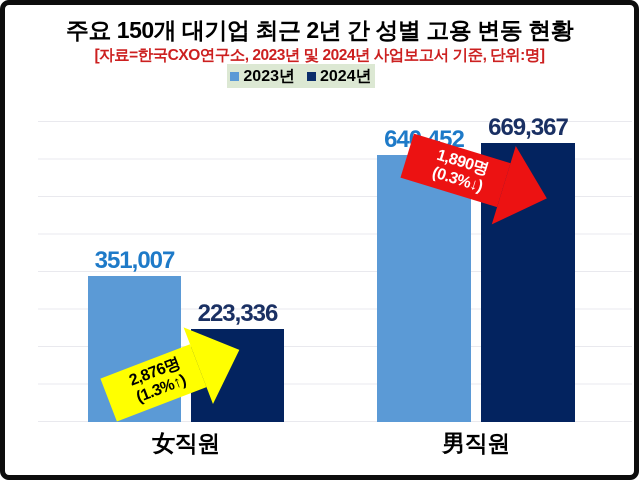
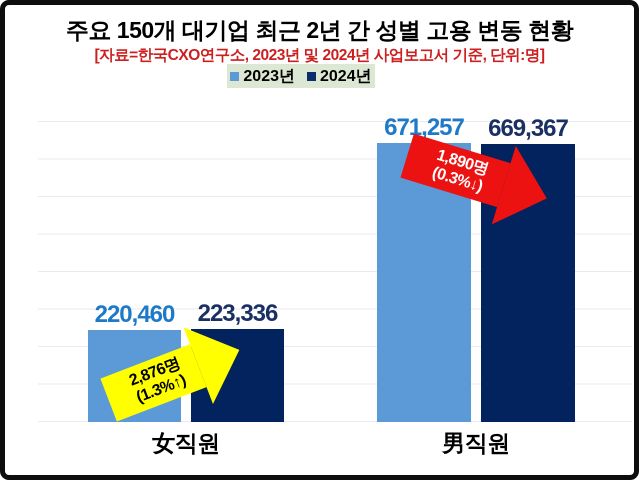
2023년/女직원: 351,007 -> 220,460
2023년/男직원: 640,452 -> 671,257
